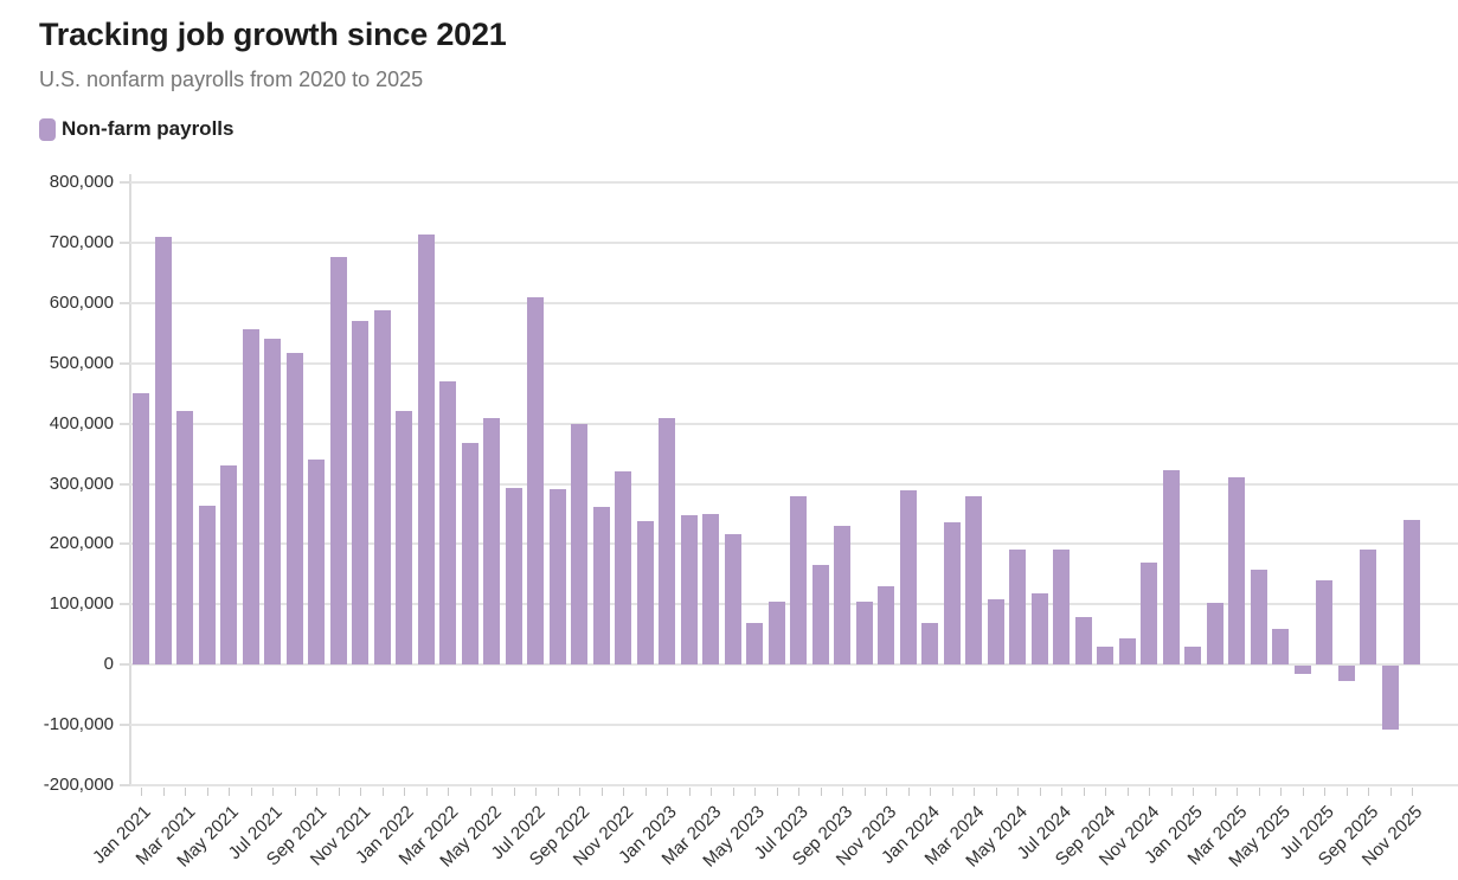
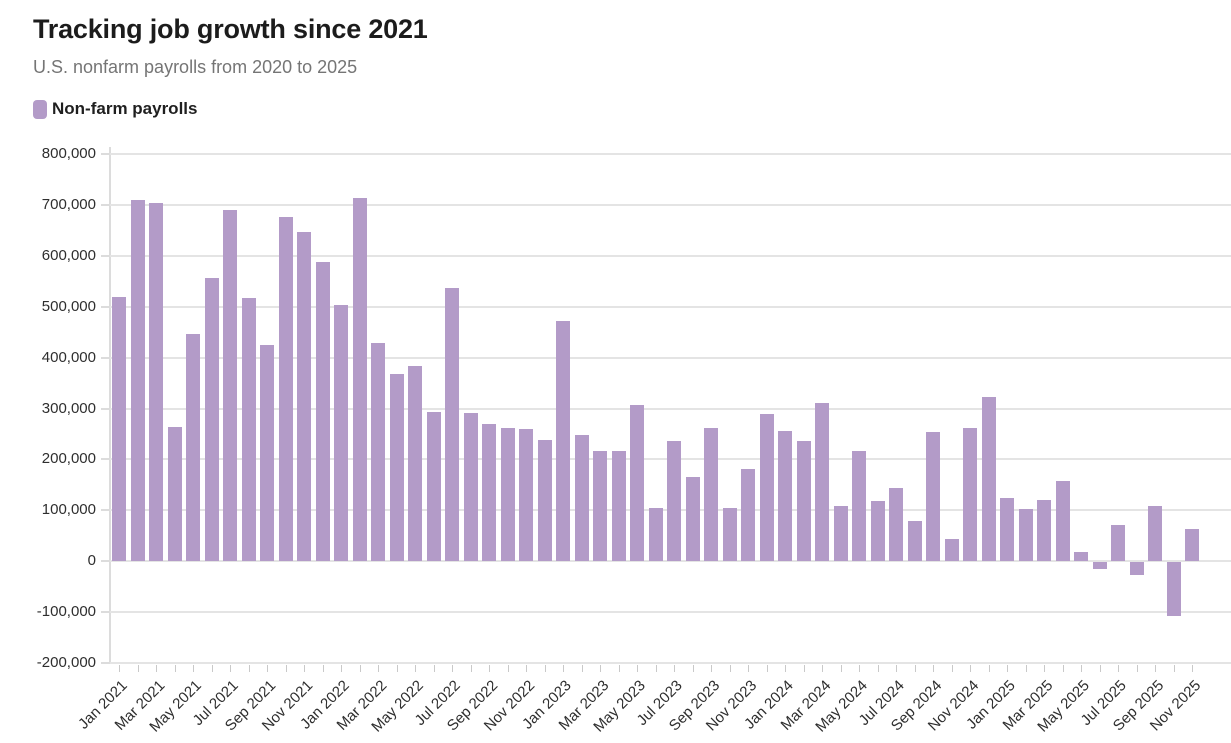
Jan 2021: 450000 -> 520000
Mar 2021: 420000 -> 700000
May 2021: 330000 -> 450000
Jul 2021: 540000 -> 690000
Sep 2021: 340000 -> 420000
Nov 2021: 570000 -> 650000
Jan 2022: 420000 -> 500000
Mar 2022: 470000 -> 430000
May 2022: 410000 -> 380000
Jul 2022: 610000 -> 540000
Sep 2022: 400000 -> 270000
Nov 2022: 320000 -> 260000
Jan 2023: 410000 -> 470000
Mar 2023: 250000 -> 220000
May 2023: 70000 -> 310000
Jul 2023: 280000 -> 240000
Sep 2023: 230000 -> 260000
Nov 2023: 130000 -> 180000
Jan 2024: 70000 -> 260000
Mar 2024: 280000 -> 310000
May 2024: 190000 -> 220000
Jul 2024: 190000 -> 140000
Sep 2024: 30000 -> 250000
Nov 2024: 170000 -> 260000
Jan 2025: 30000 -> 120000
Mar 2025: 310000 -> 120000
May 2025: 60000 -> 20000
Jul 2025: 140000 -> 70000
Sep 2025: 190000 -> 110000
Nov 2025: 240000 -> 60000
